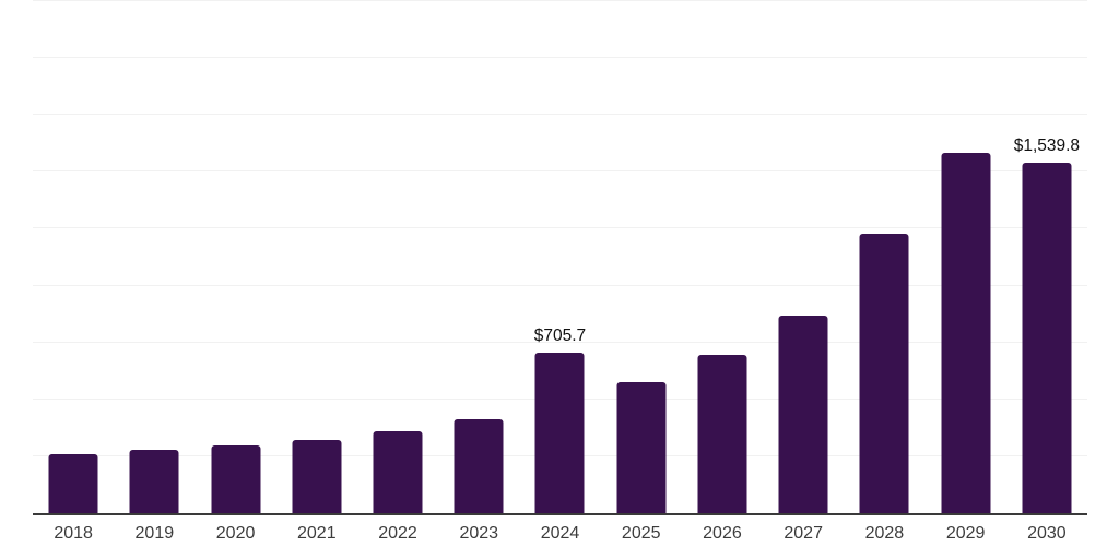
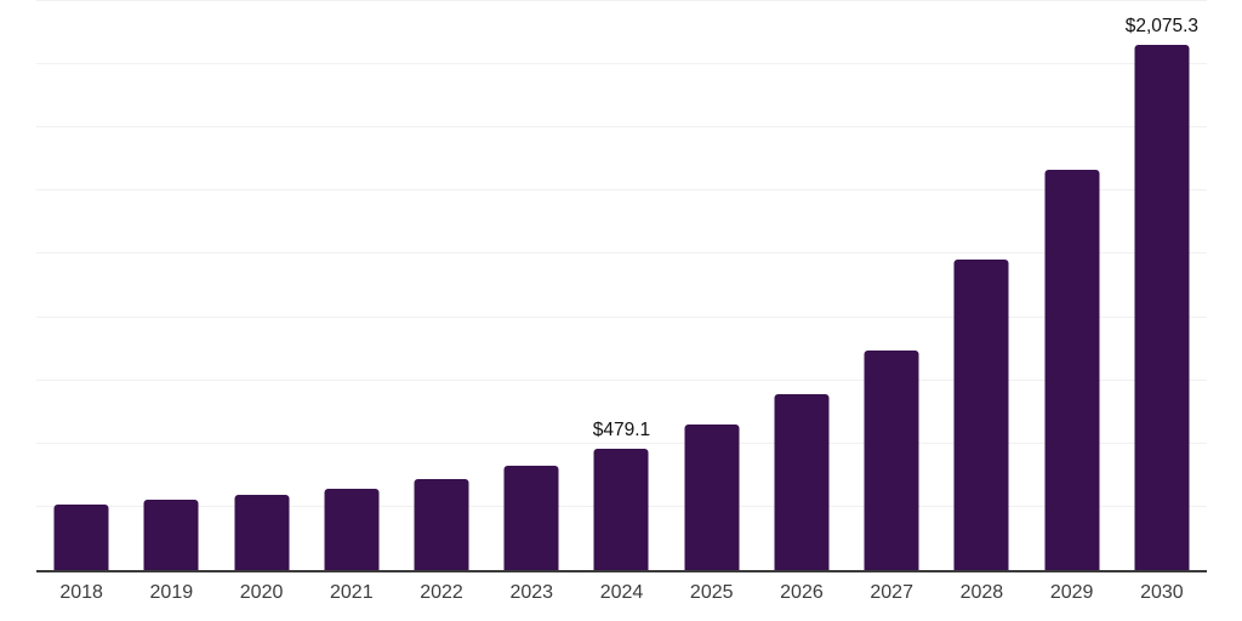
2024: $705.7 -> $479.1
2030: $1,539.8 -> $2,075.3
